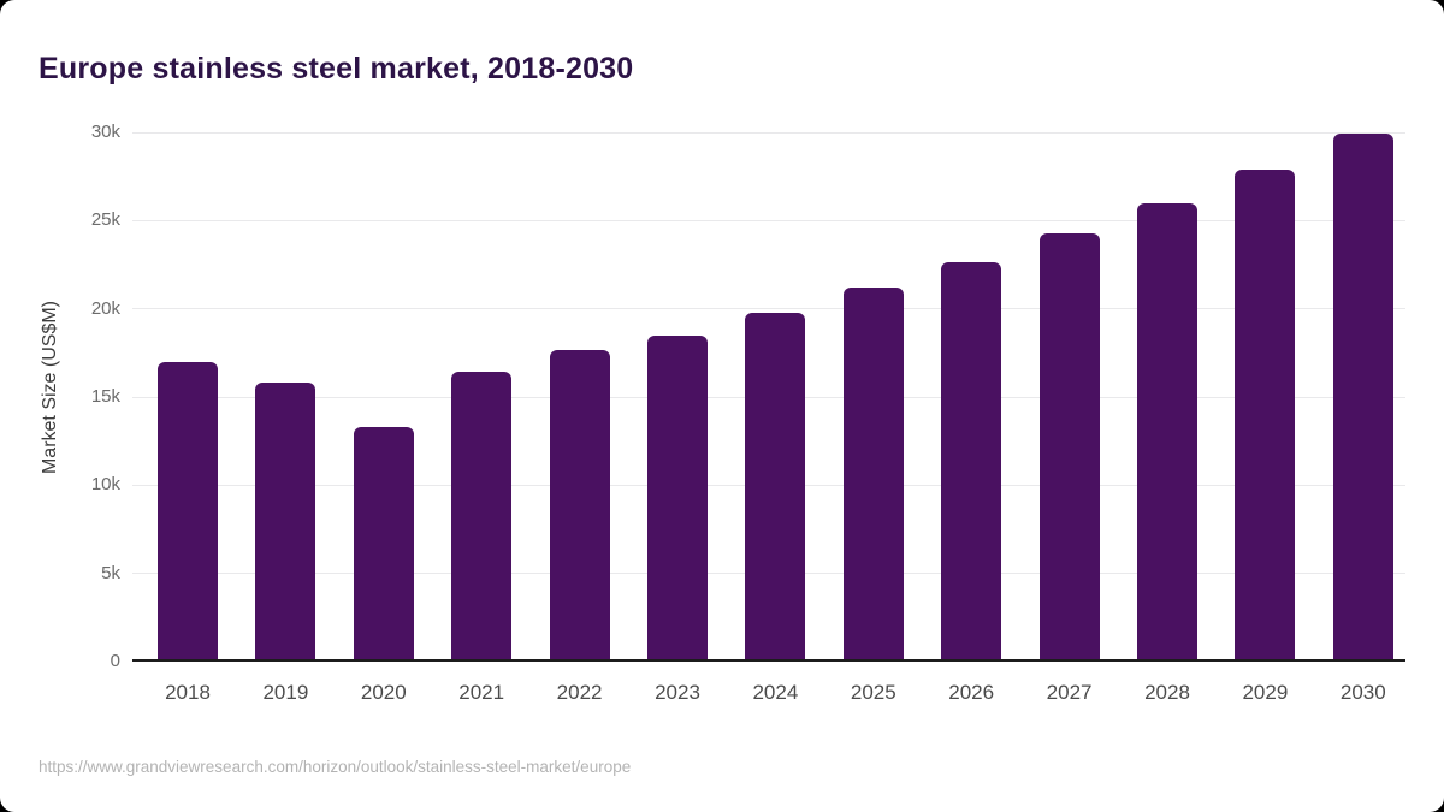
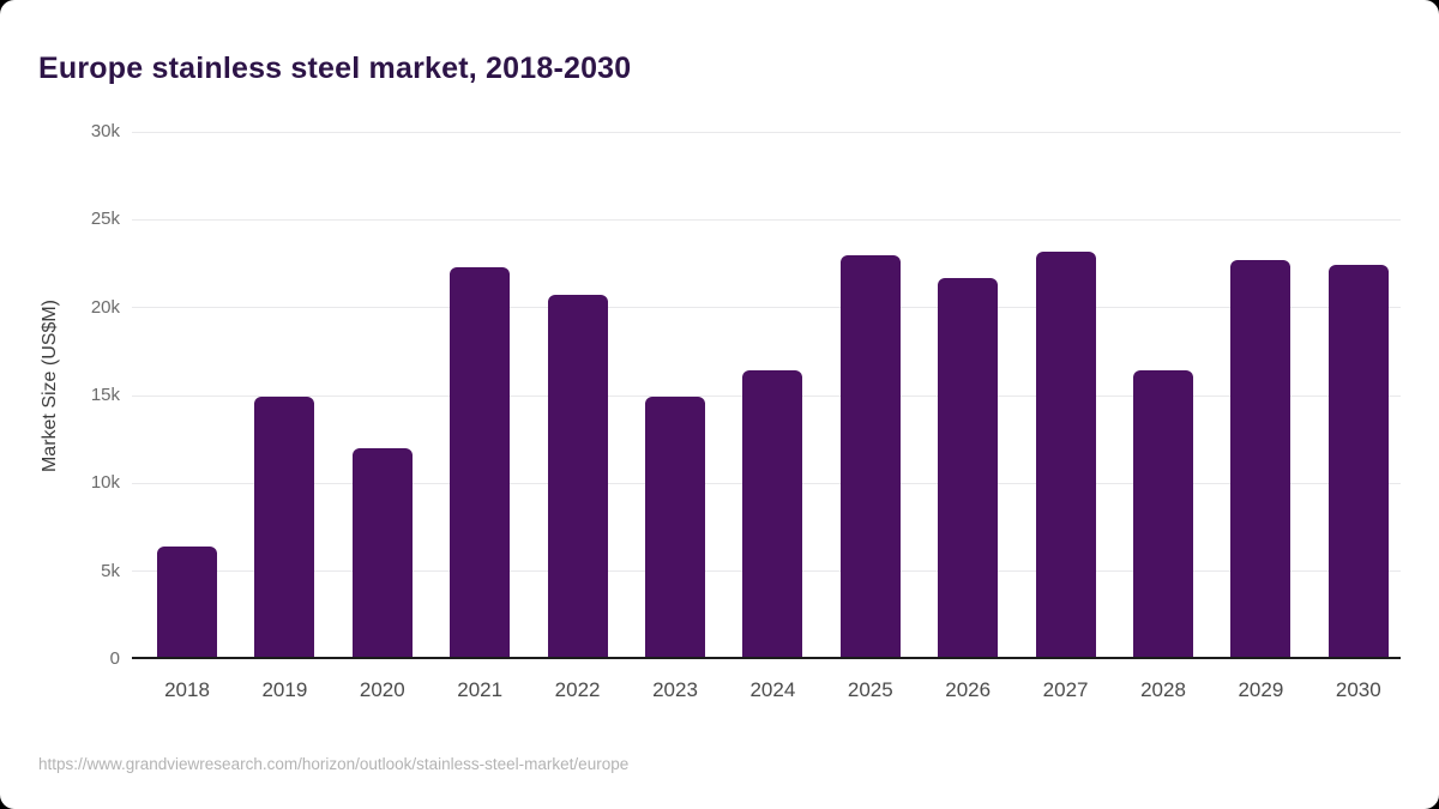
2018: 17.0k -> 6.4k
2019: 15.8k -> 14.9k
2020: 13.3k -> 12.0k
2021: 16.4k -> 22.3k
2022: 17.6k -> 20.7k
2023: 18.5k -> 14.9k
2024: 19.8k -> 16.4k
2025: 21.2k -> 23.0k
2026: 22.6k -> 21.7k
2027: 24.2k -> 23.2k
2028: 26.0k -> 16.4k
2029: 27.9k -> 22.7k
2030: 30.0k -> 22.4k
